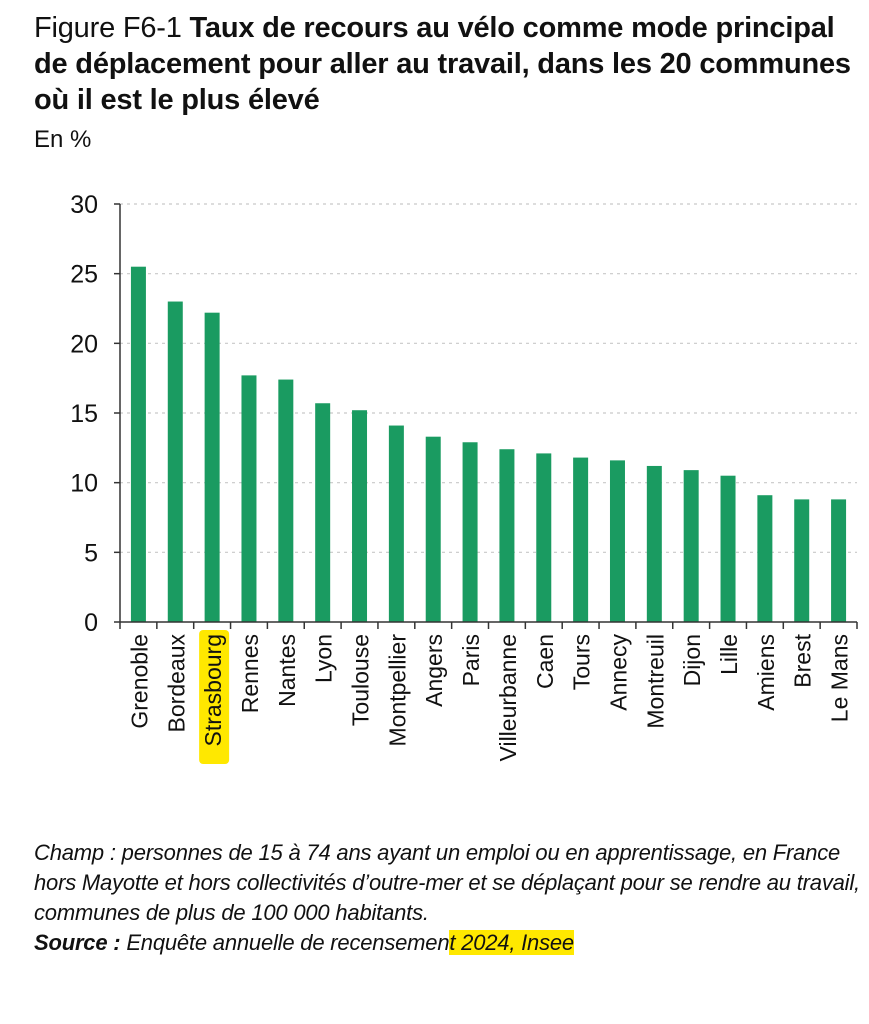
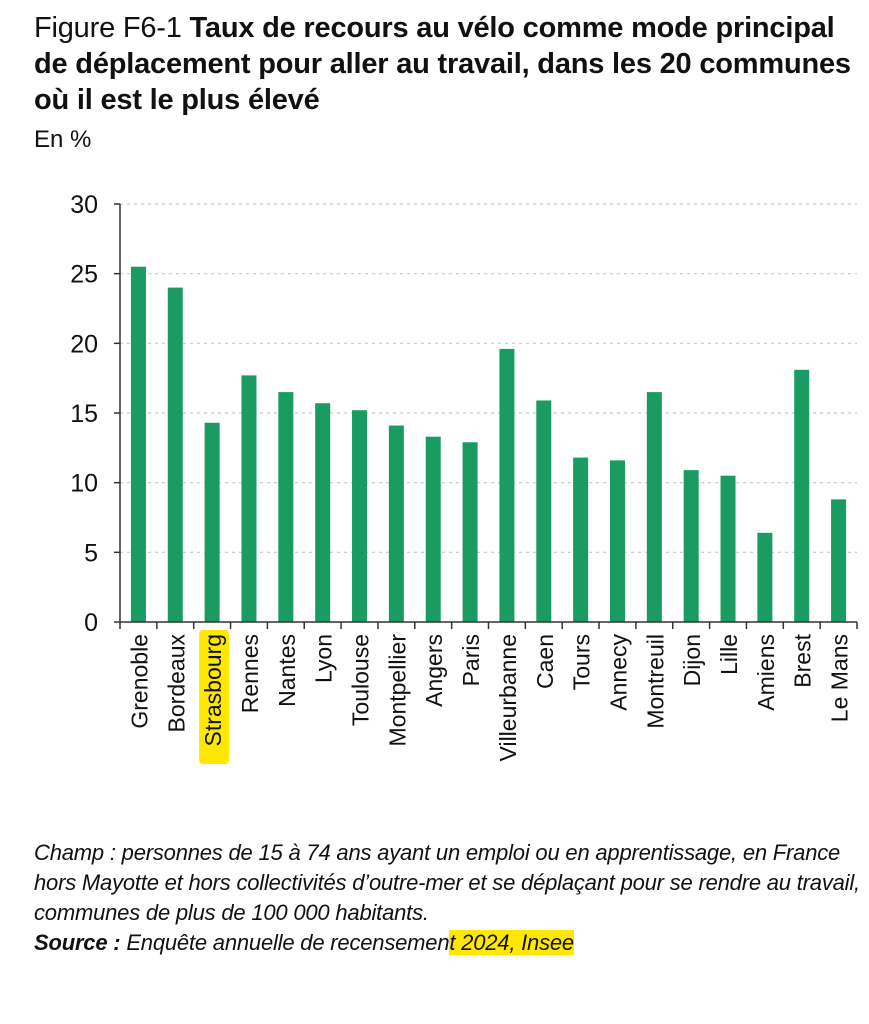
Bordeaux: 23.0 -> 24.0
Strasbourg: 22.2 -> 14.3
Nantes: 17.4 -> 16.5
Villeurbanne: 12.4 -> 19.6
Caen: 12.1 -> 15.9
Montreuil: 11.2 -> 16.5
Amiens: 9.1 -> 6.4
Brest: 8.8 -> 18.1
